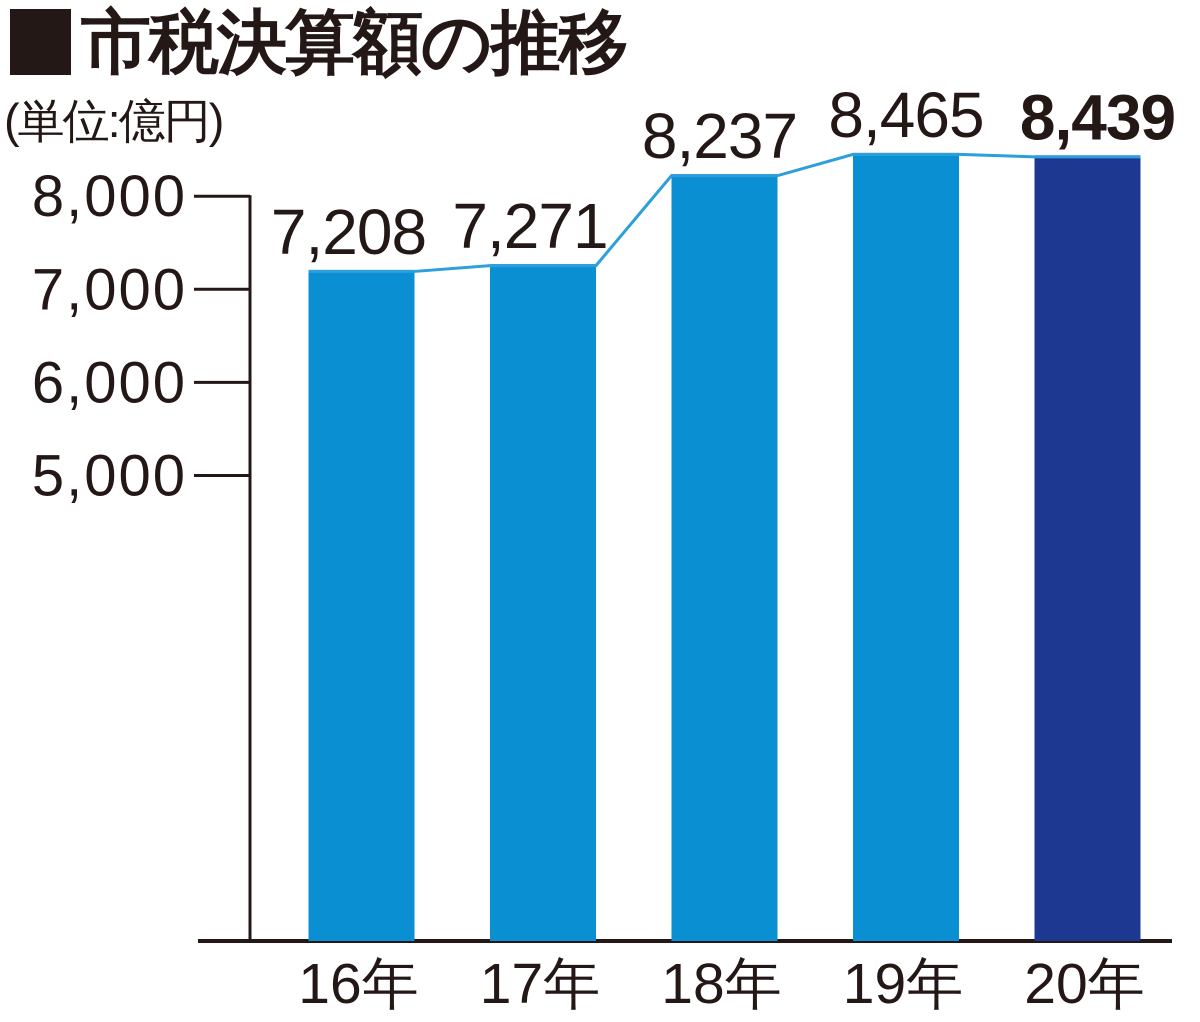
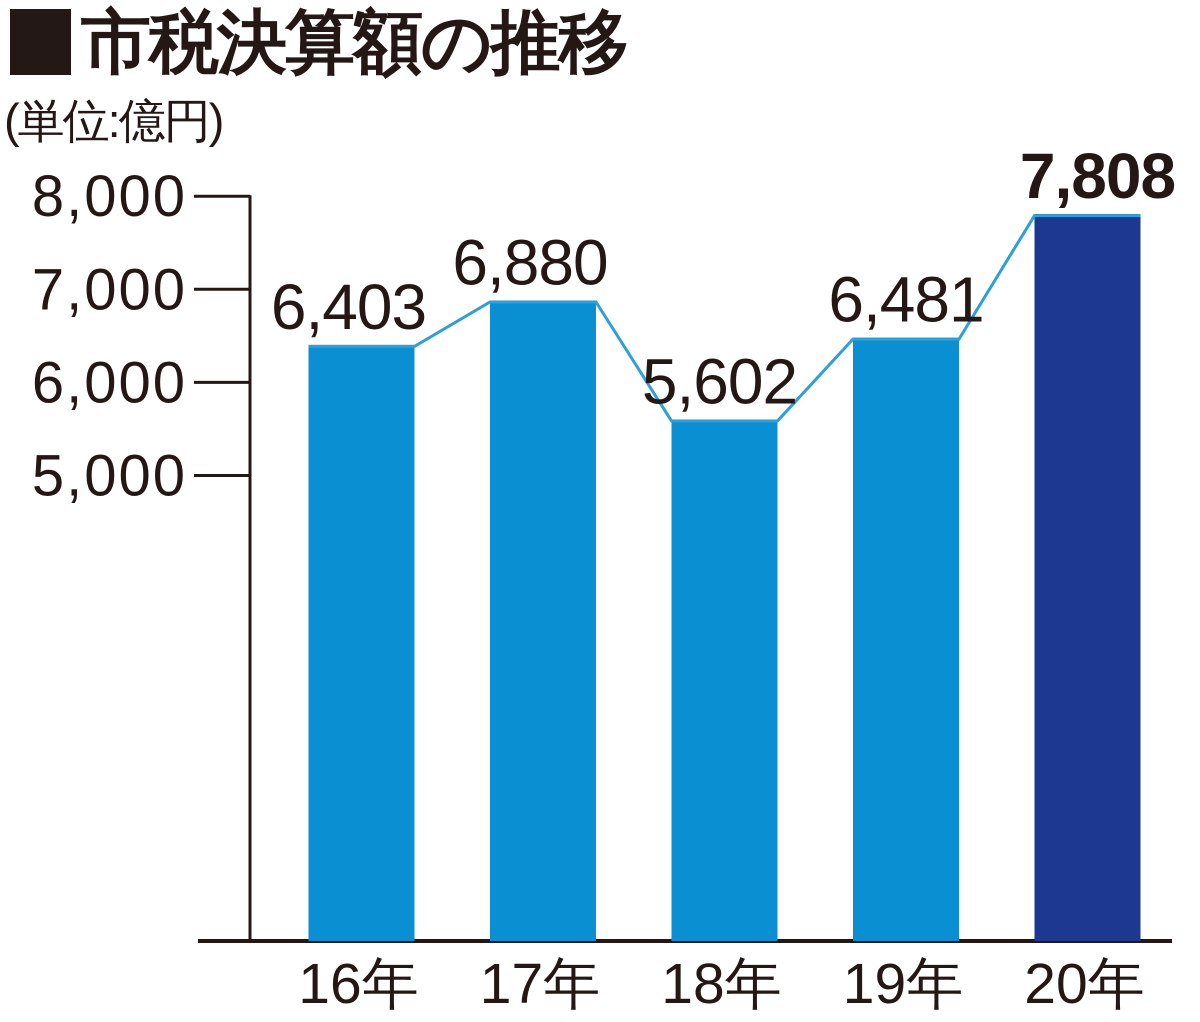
16年: 7,208 -> 6,403
17年: 7,271 -> 6,880
18年: 8,237 -> 5,602
19年: 8,465 -> 6,481
20年: 8,439 -> 7,808
